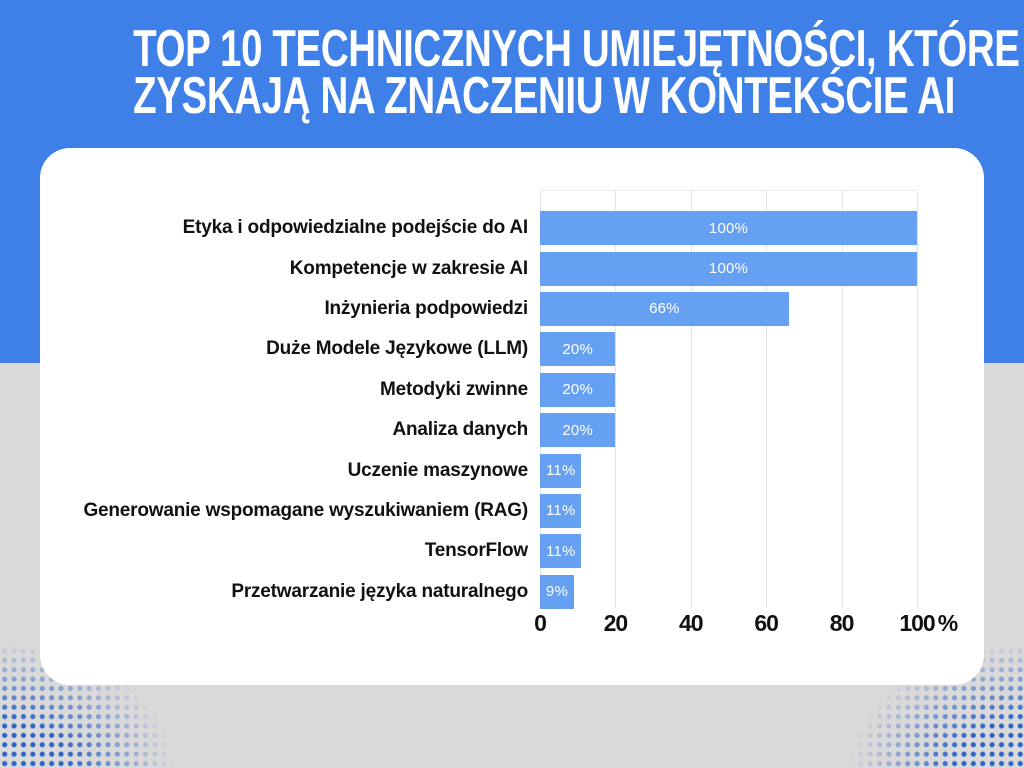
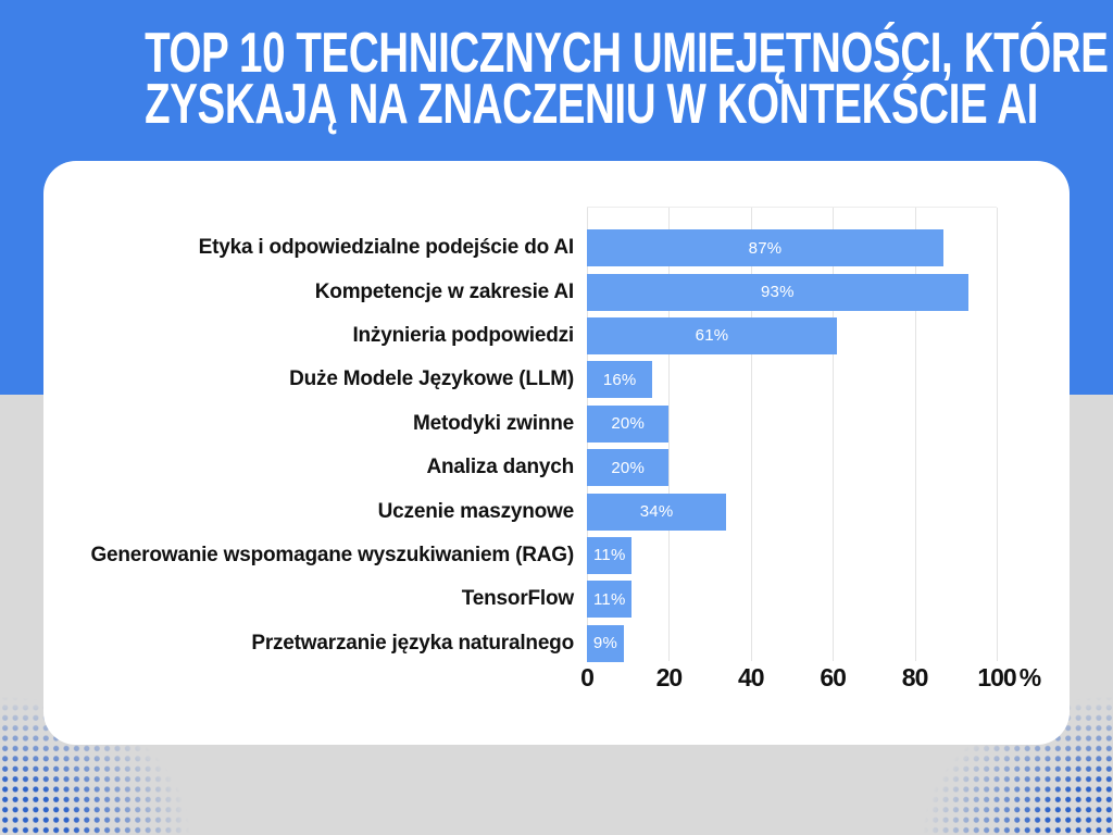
Etyka i odpowiedzialne podejście do AI: 100% -> 87%
Kompetencje w zakresie AI: 100% -> 93%
Inżynieria podpowiedzi: 66% -> 61%
Duże Modele Językowe (LLM): 20% -> 16%
Uczenie maszynowe: 11% -> 34%
